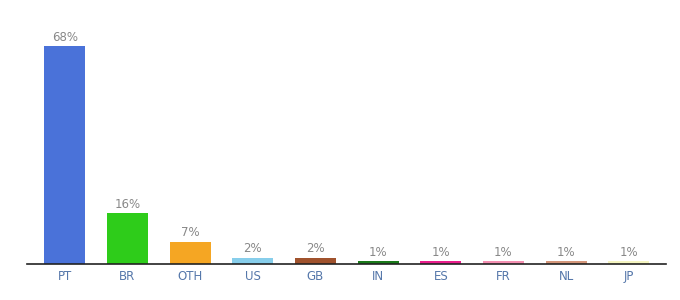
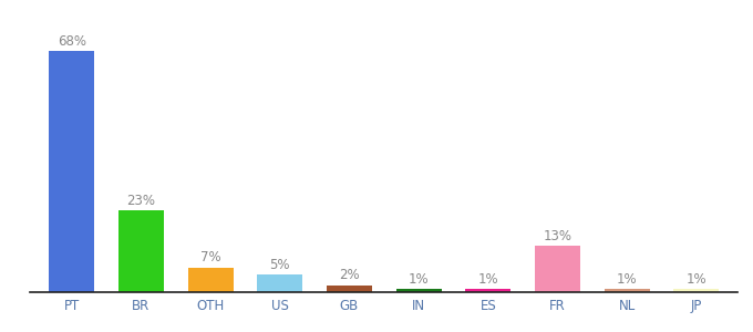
BR: 16% -> 23%
US: 2% -> 5%
FR: 1% -> 13%
